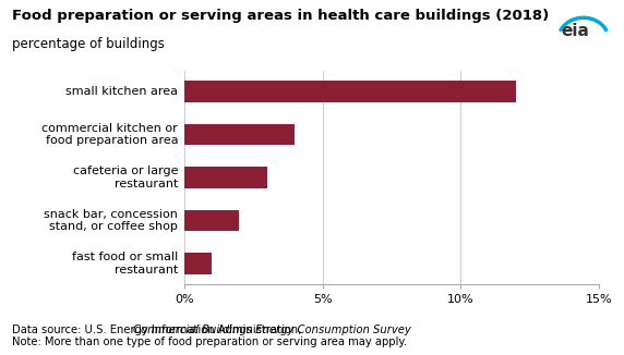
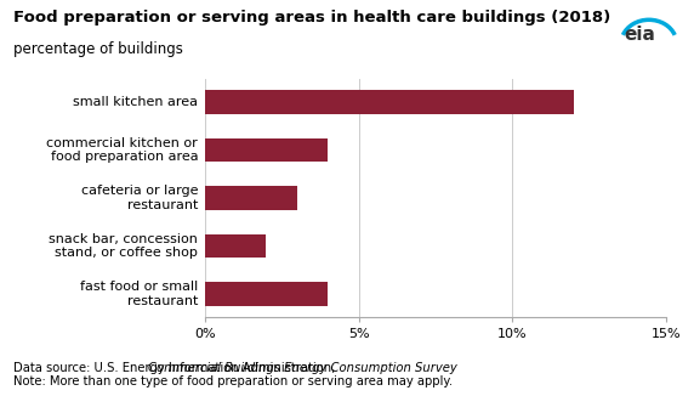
fast food or small restaurant: 1% -> 4%
